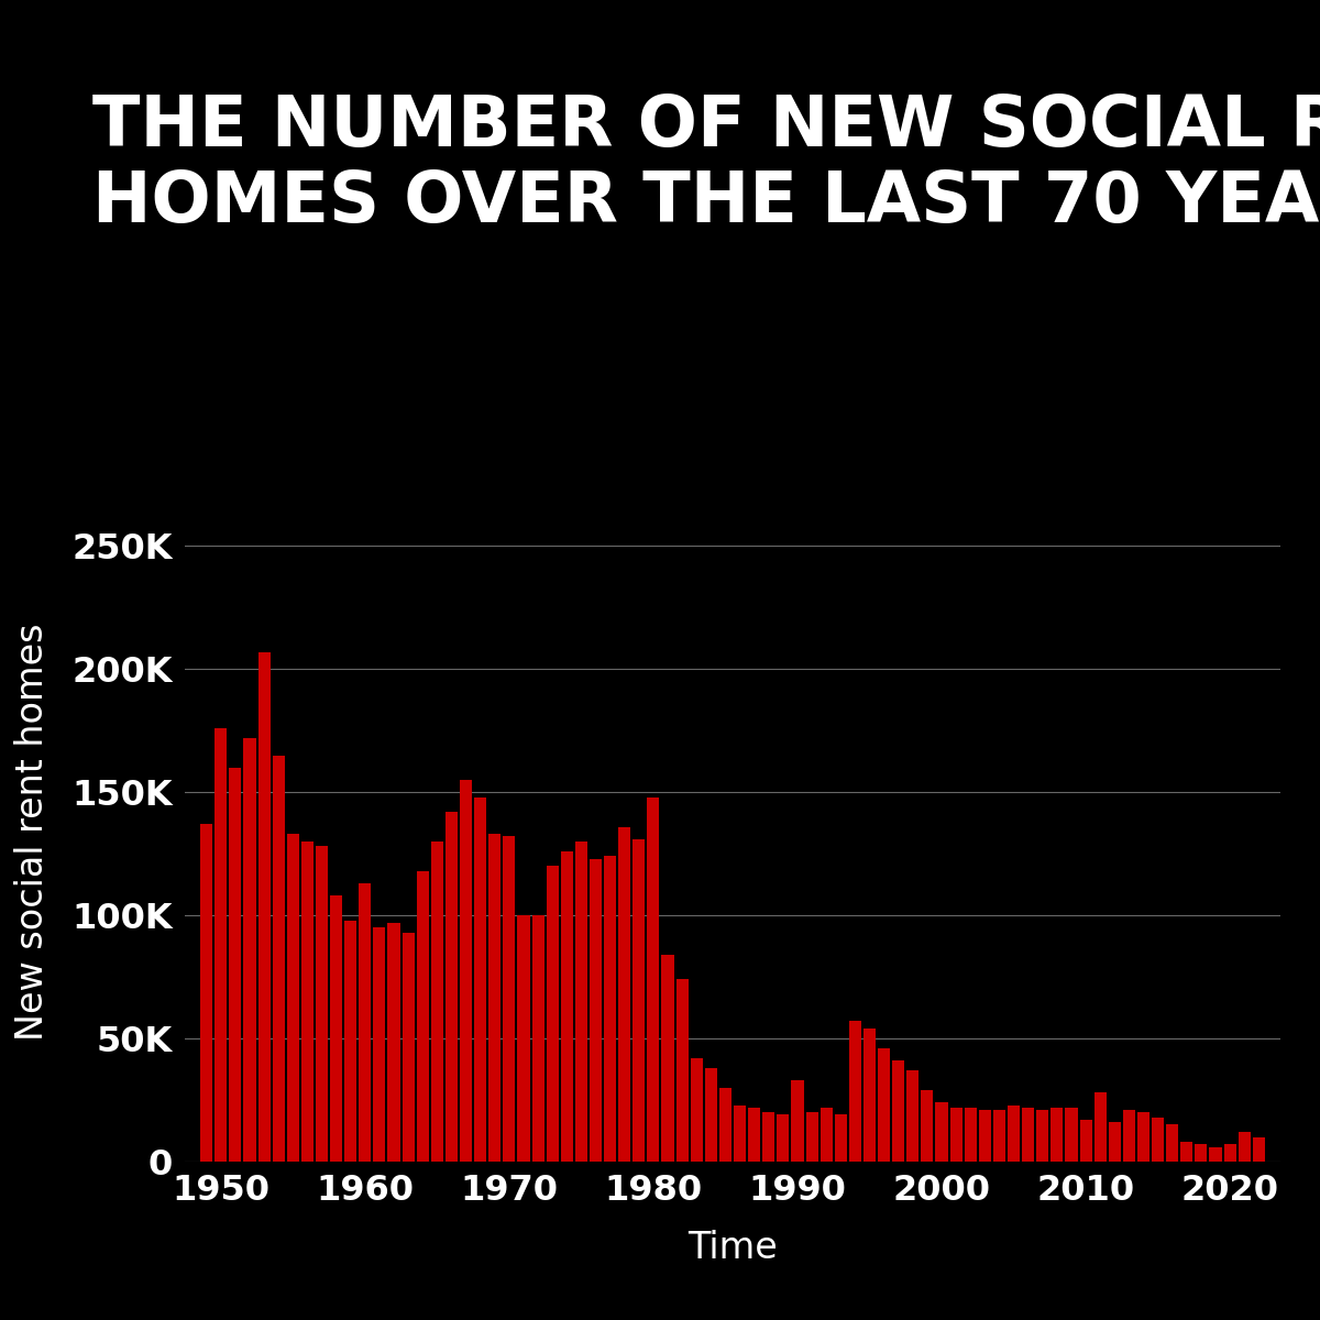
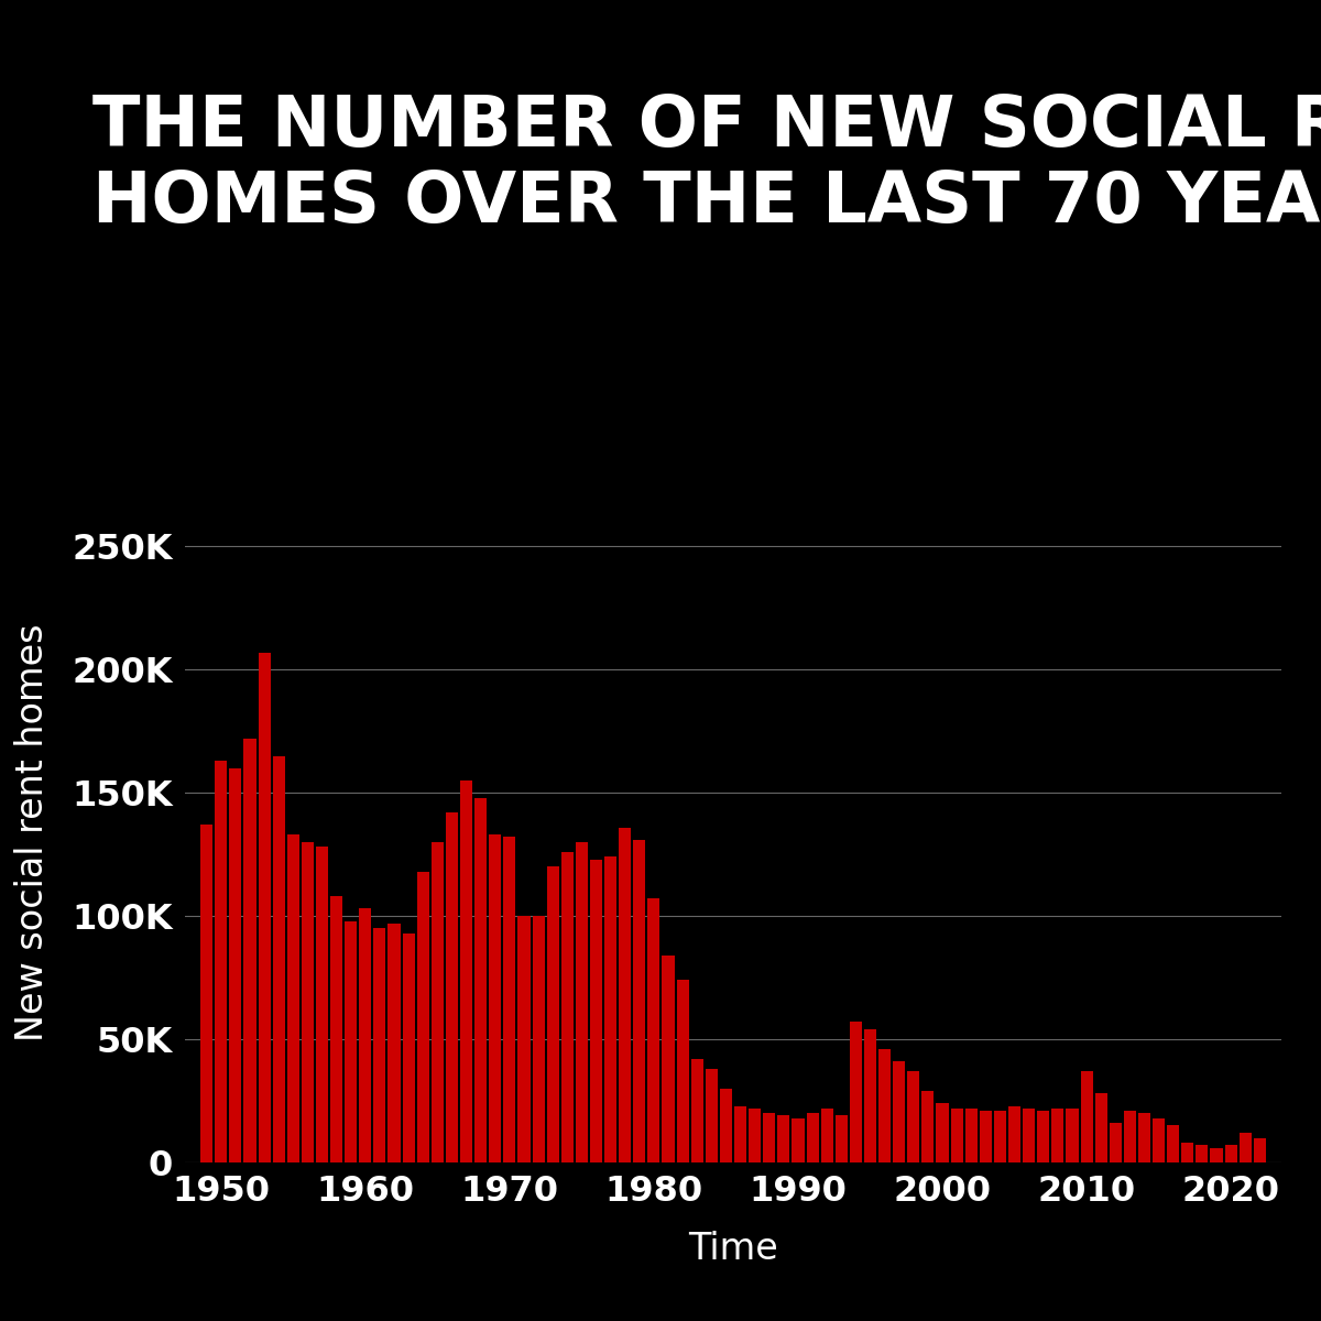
1950: 176K -> 163K
1960: 113K -> 103K
1980: 148K -> 107K
1990: 33K -> 18K
2010: 17K -> 37K
